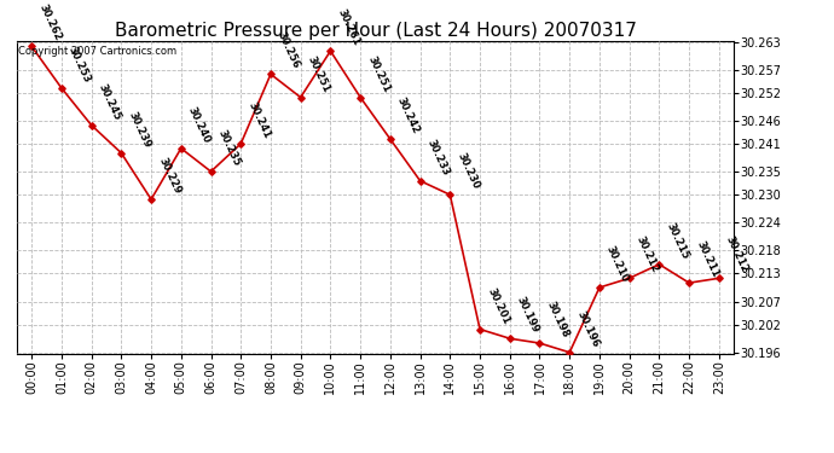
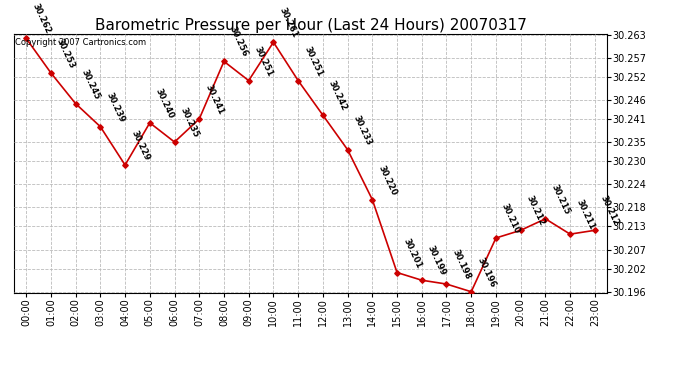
14:00: 30.230 -> 30.220
